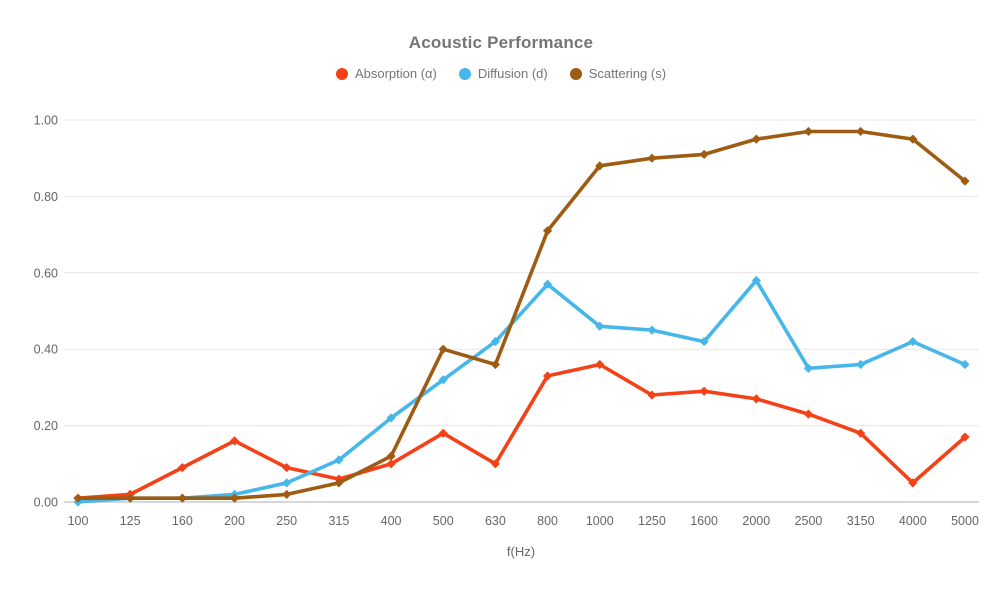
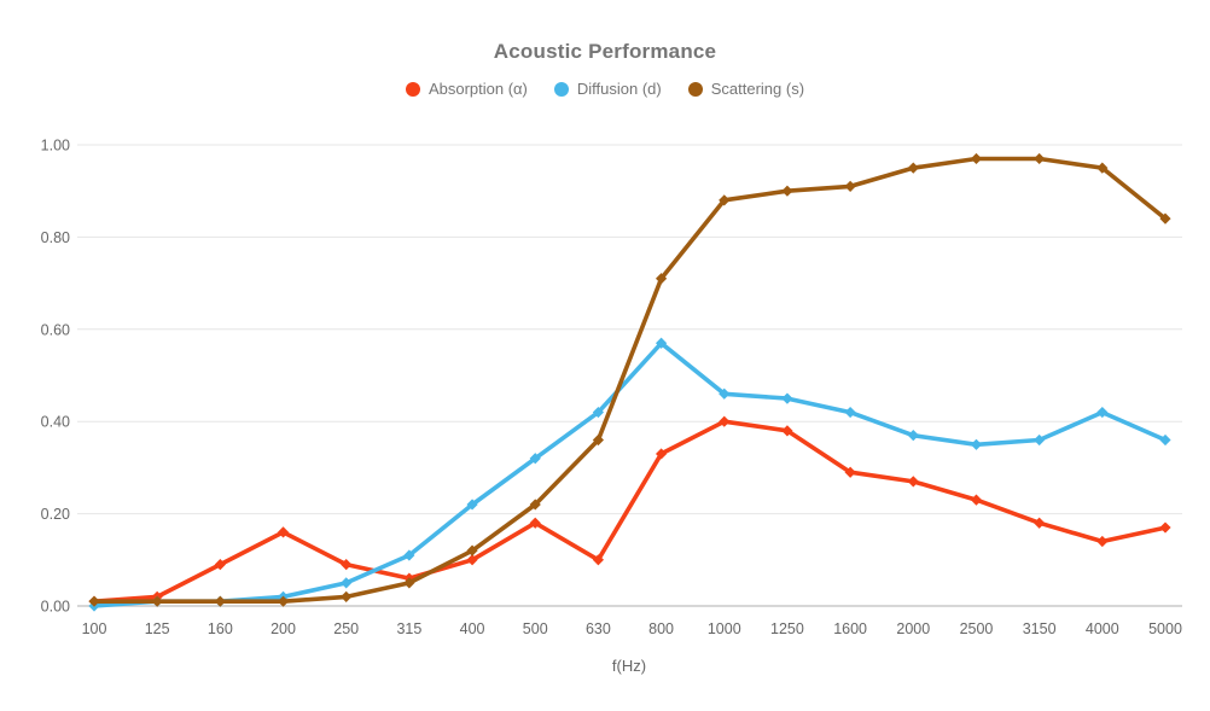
Scattering (s)/500: 0.40 -> 0.22
Absorption (α)/1000: 0.36 -> 0.40
Absorption (α)/1250: 0.28 -> 0.38
Diffusion (d)/2000: 0.58 -> 0.37
Absorption (α)/4000: 0.05 -> 0.14
